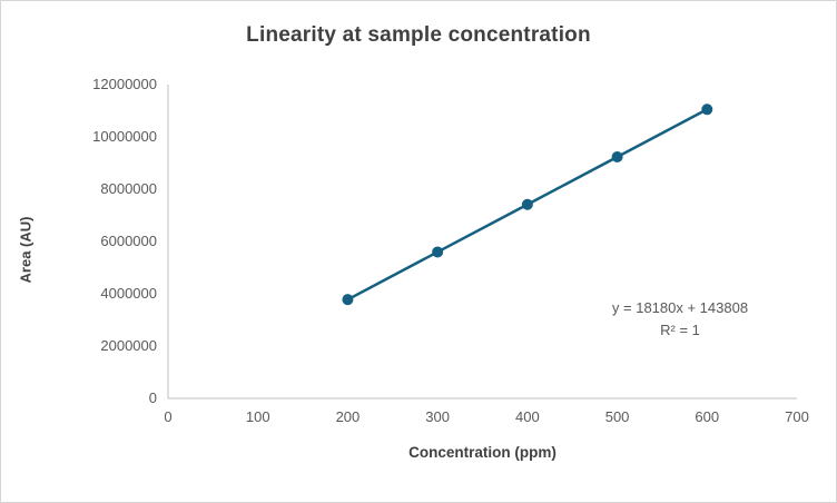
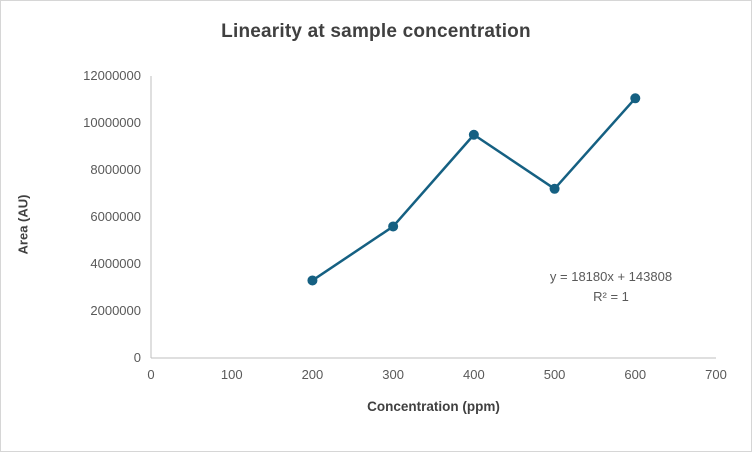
200: 3800000 -> 3300000
400: 7400000 -> 9500000
500: 9200000 -> 7200000
